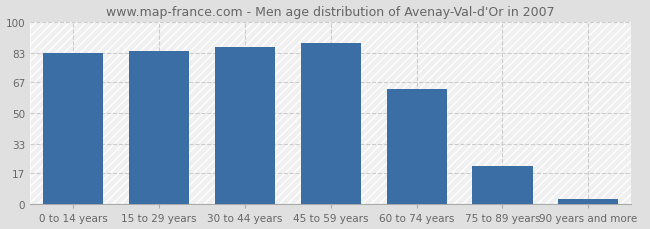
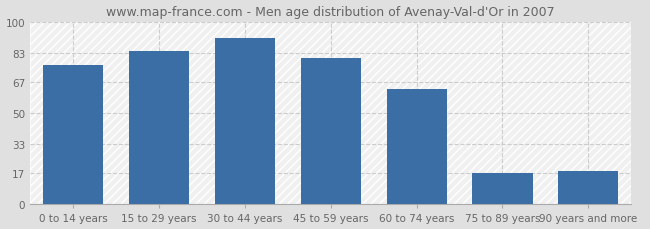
0 to 14 years: 83 -> 76
30 to 44 years: 86 -> 91
45 to 59 years: 88 -> 80
75 to 89 years: 21 -> 17
90 years and more: 3 -> 18
